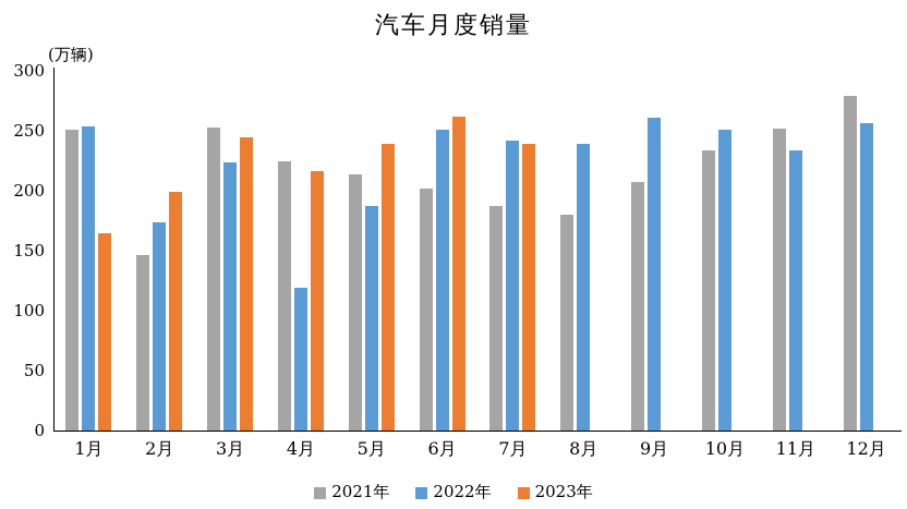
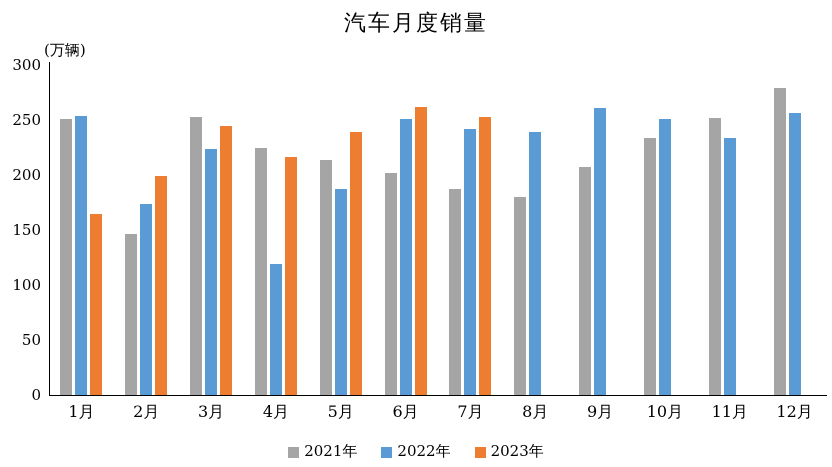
2023年/7月: 239 -> 253
